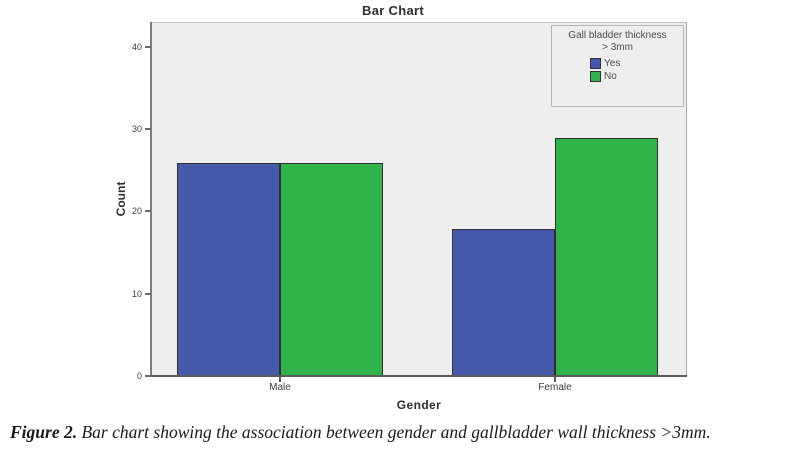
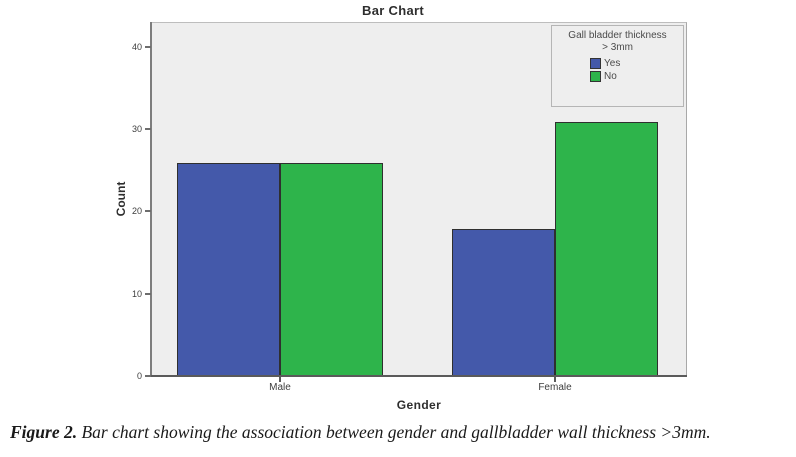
No/Female: 29 -> 31
